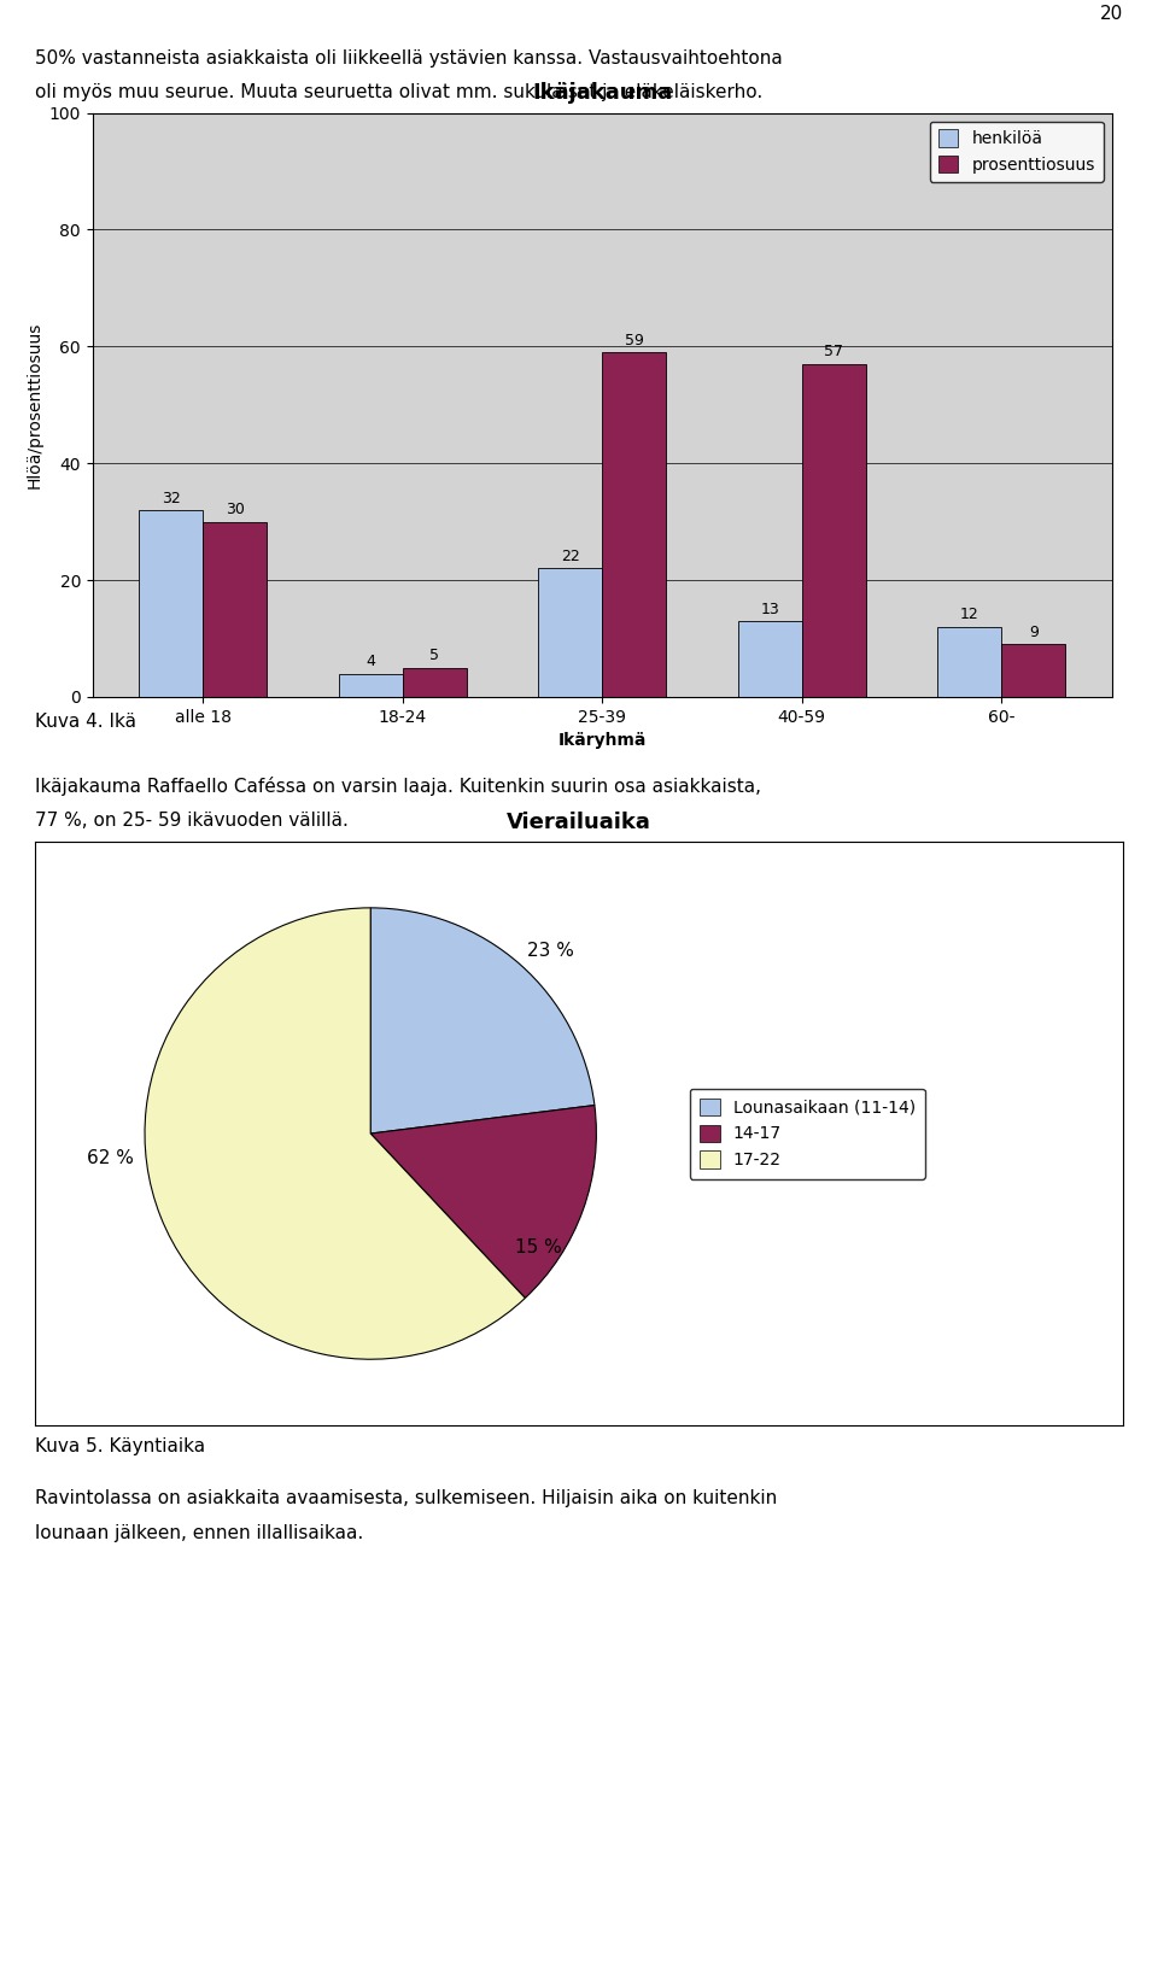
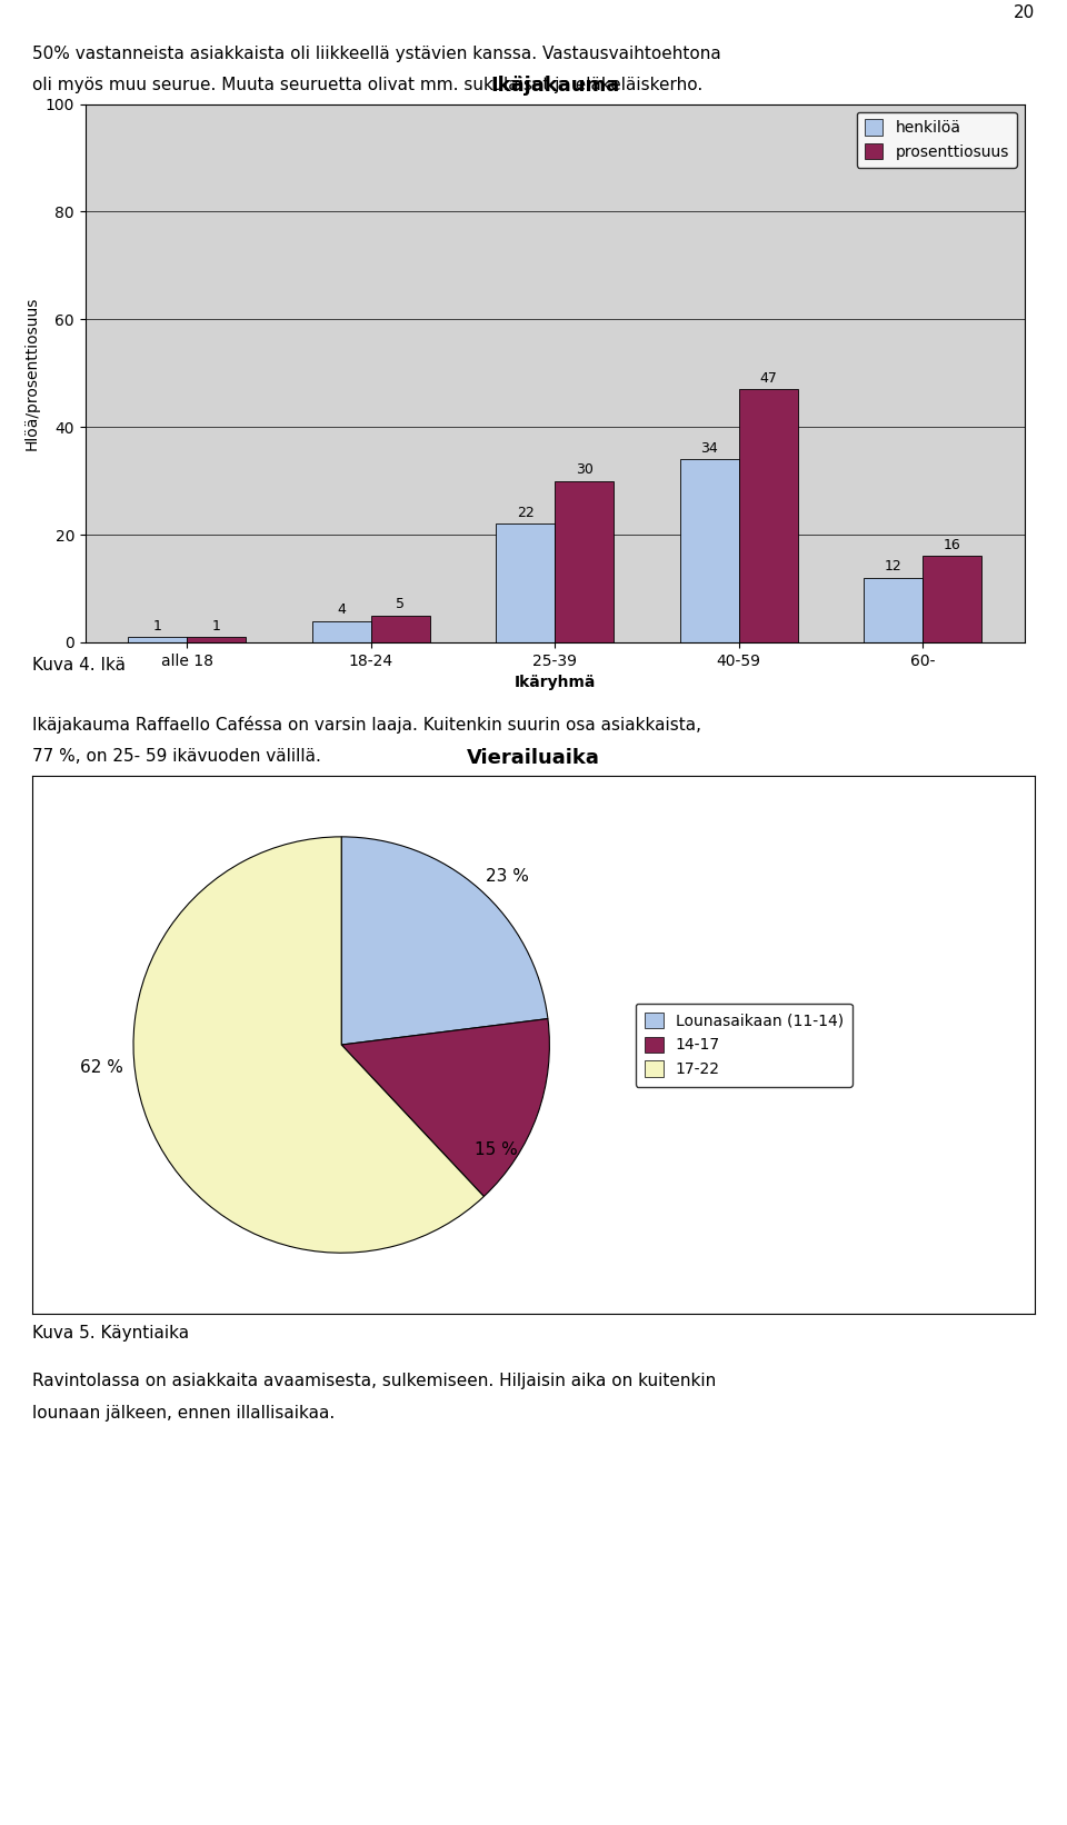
henkilöä/alle 18: 32 -> 1
prosenttiosuus/alle 18: 30 -> 1
prosenttiosuus/25-39: 59 -> 30
henkilöä/40-59: 13 -> 34
prosenttiosuus/40-59: 57 -> 47
prosenttiosuus/60-: 9 -> 16
